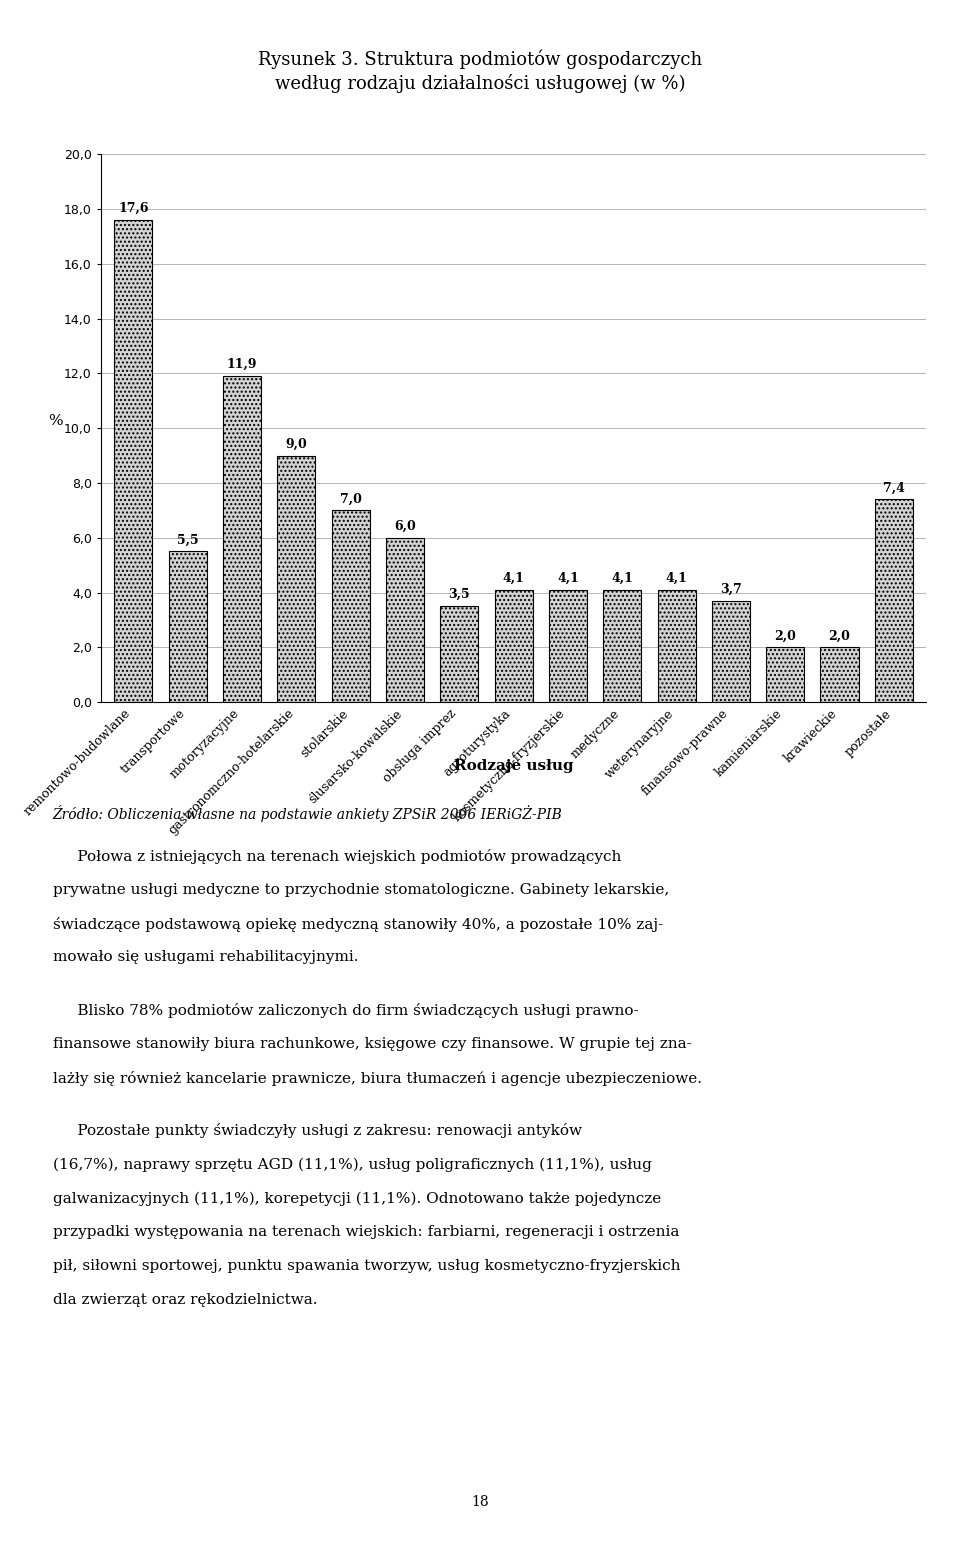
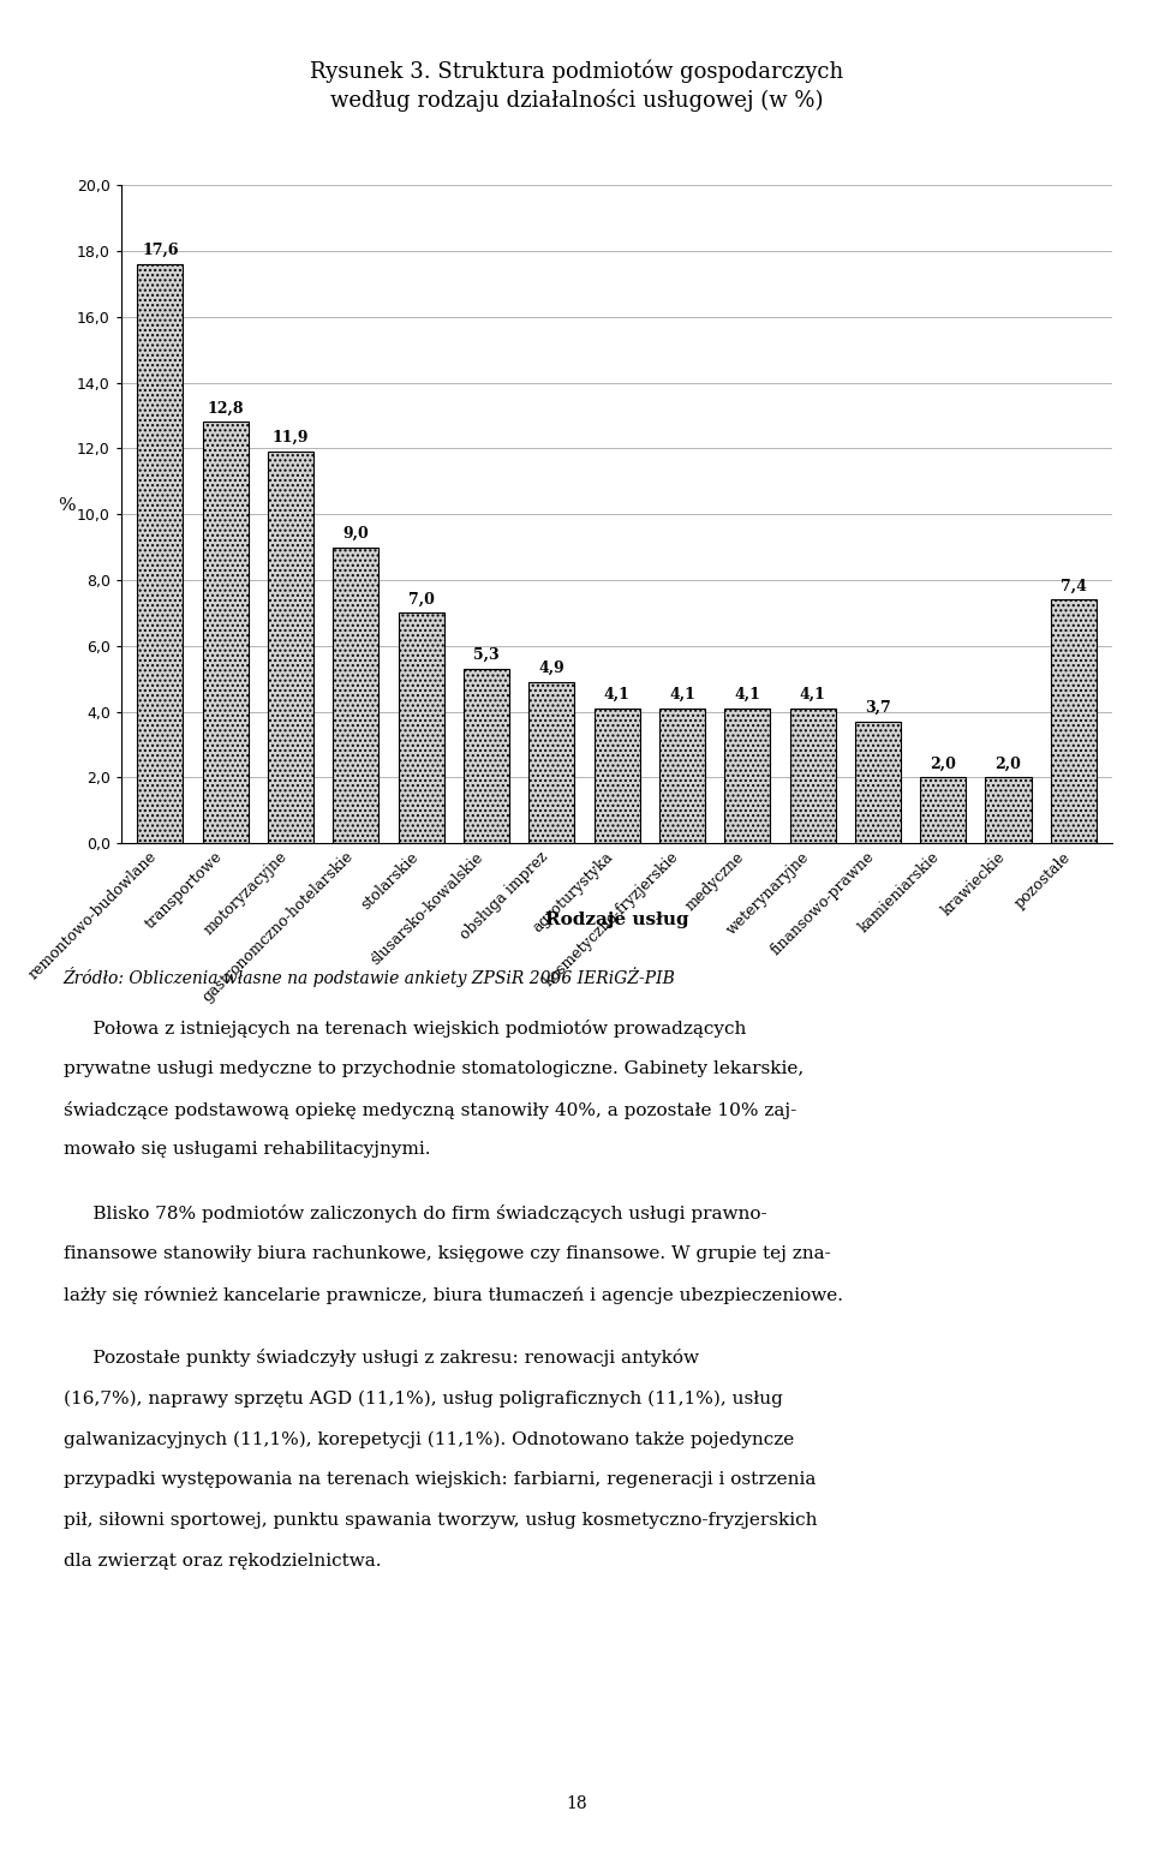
transportowe: 5,5 -> 12,8
ślusarsko-kowalskie: 6,0 -> 5,3
obsługa imprez: 3,5 -> 4,9
